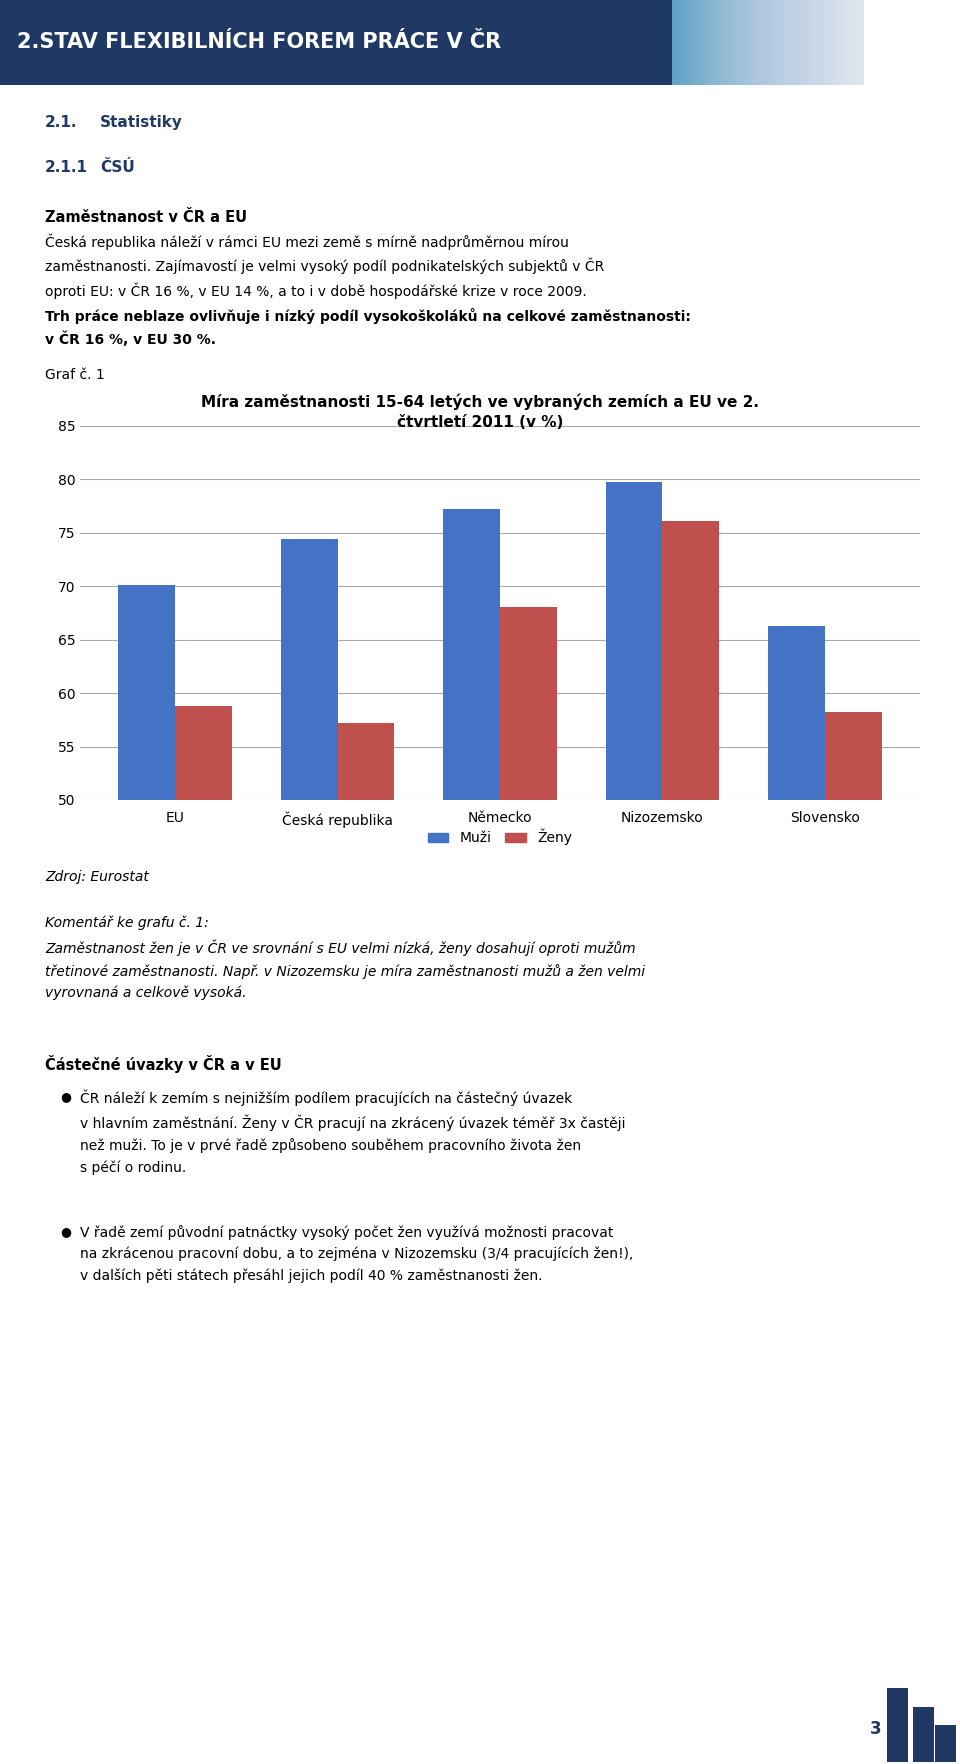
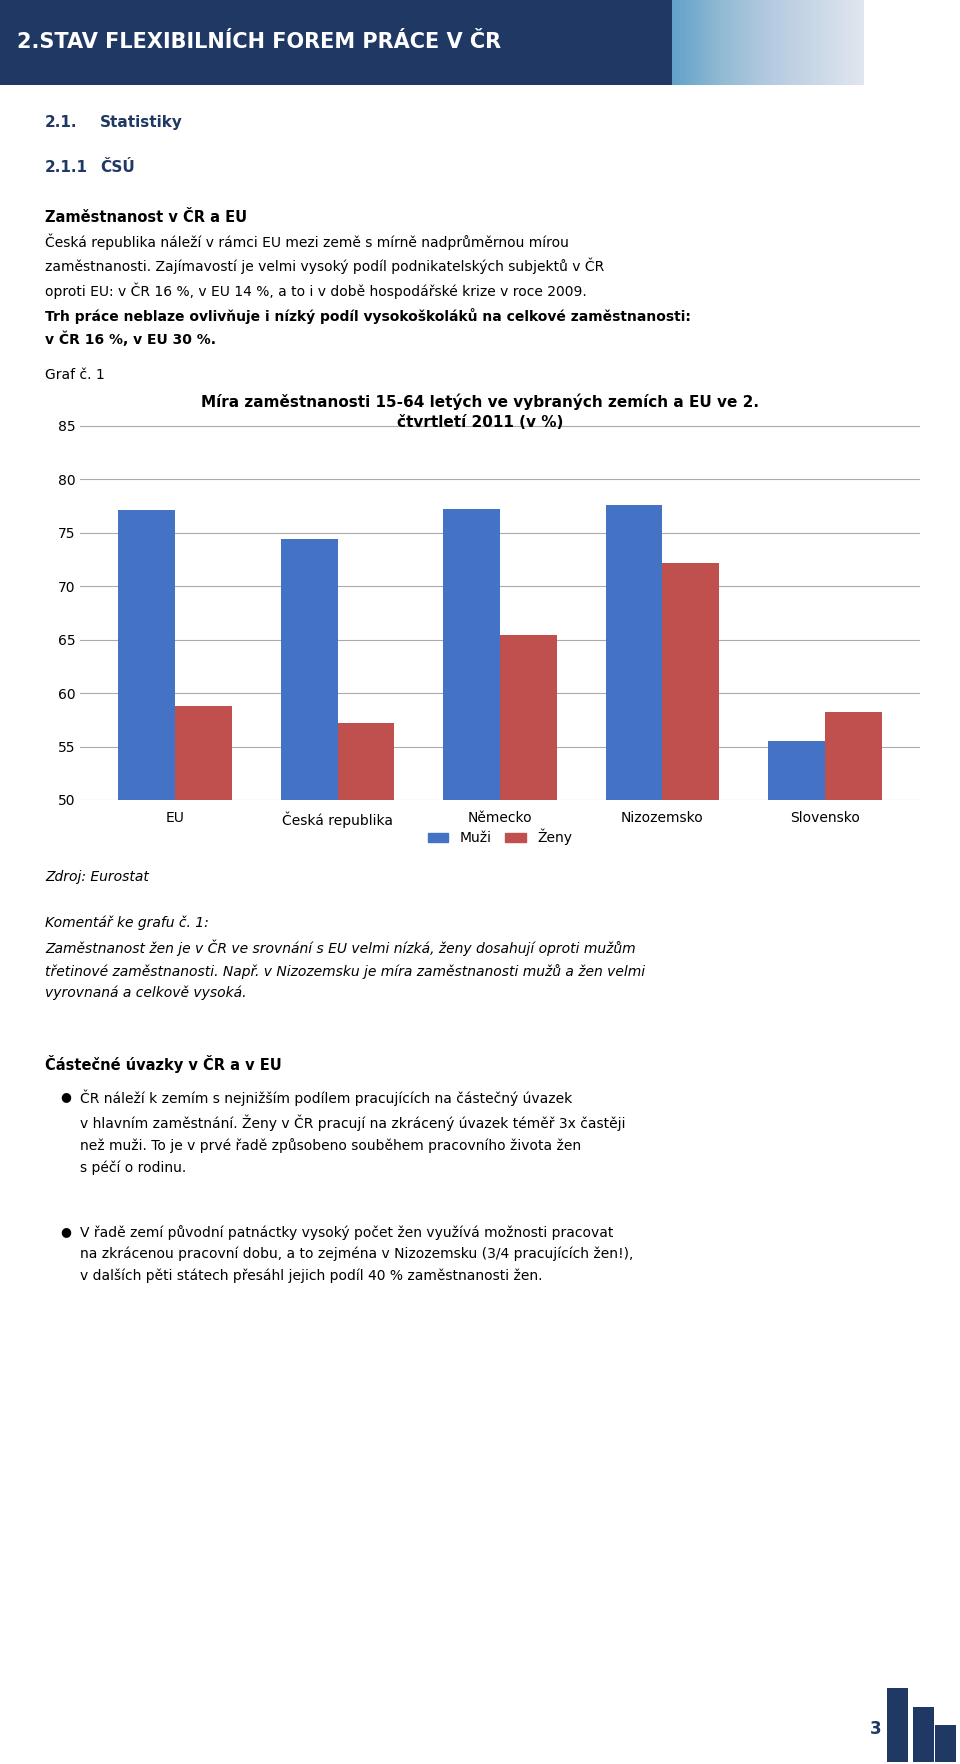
Muži/EU: 70.1 -> 77.1
Ženy/Německo: 68.0 -> 65.4
Muži/Nizozemsko: 79.7 -> 77.6
Ženy/Nizozemsko: 76.1 -> 72.2
Muži/Slovensko: 66.3 -> 55.5
